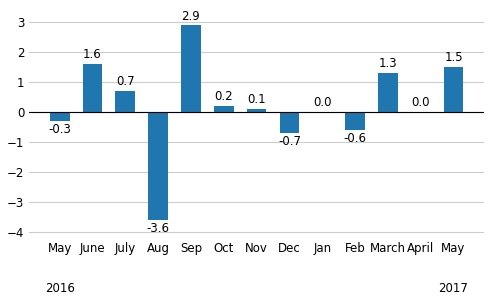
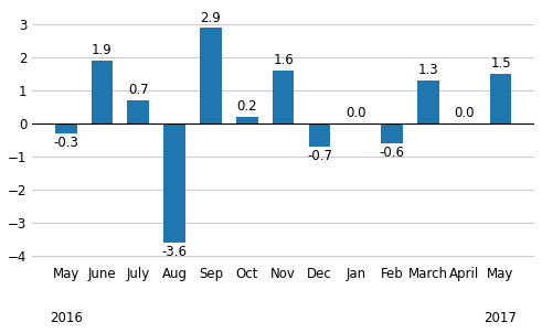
June: 1.6 -> 1.9
Nov: 0.1 -> 1.6
